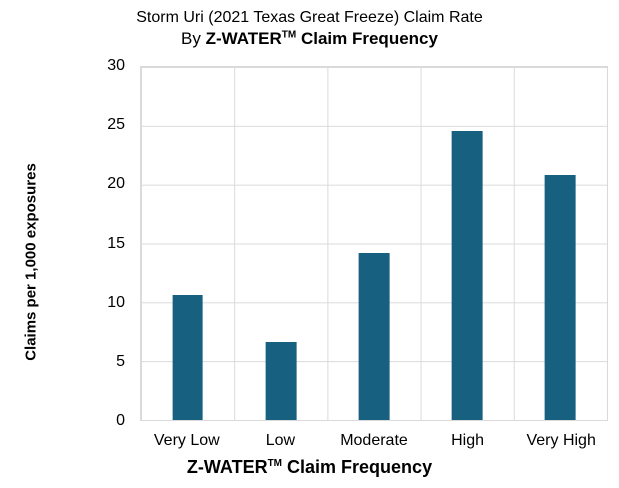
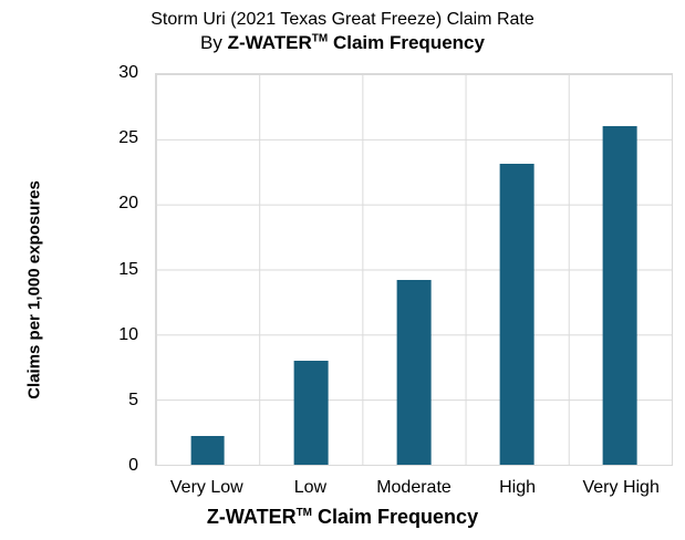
Very Low: 10.6 -> 2.2
Low: 6.6 -> 8.0
High: 24.6 -> 23.1
Very High: 20.8 -> 26.0
